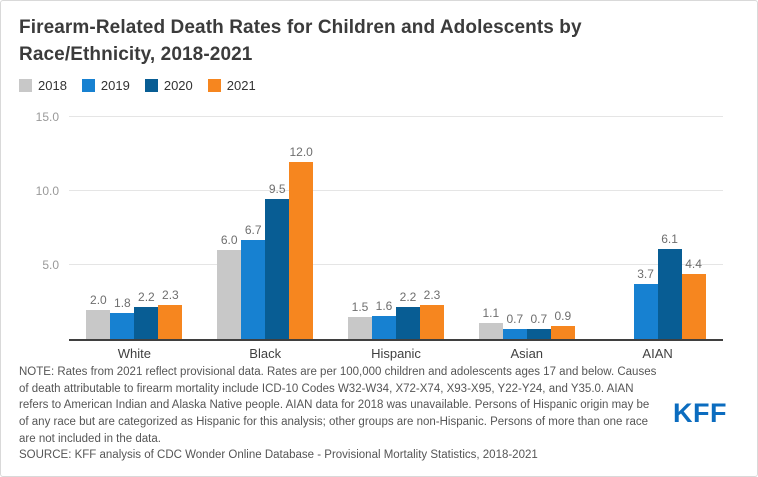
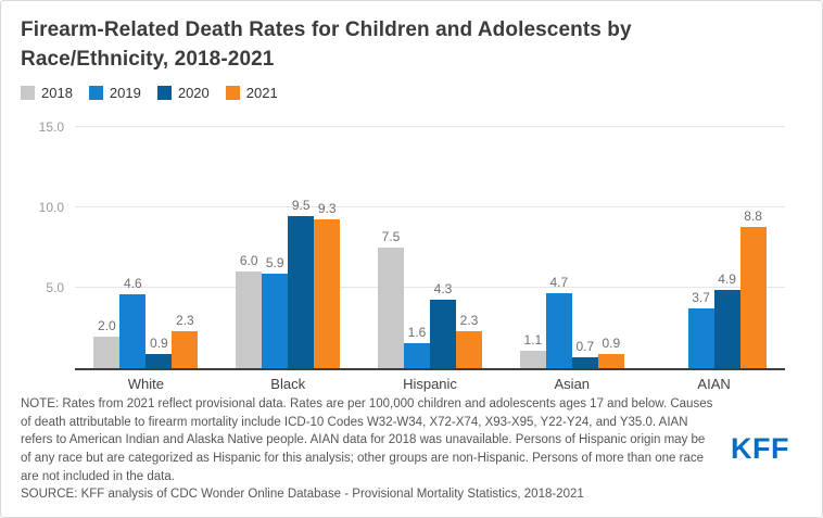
2019/White: 1.8 -> 4.6
2020/White: 2.2 -> 0.9
2019/Black: 6.7 -> 5.9
2021/Black: 12.0 -> 9.3
2018/Hispanic: 1.5 -> 7.5
2020/Hispanic: 2.2 -> 4.3
2019/Asian: 0.7 -> 4.7
2020/AIAN: 6.1 -> 4.9
2021/AIAN: 4.4 -> 8.8
